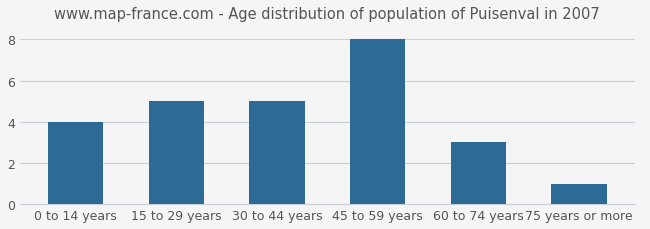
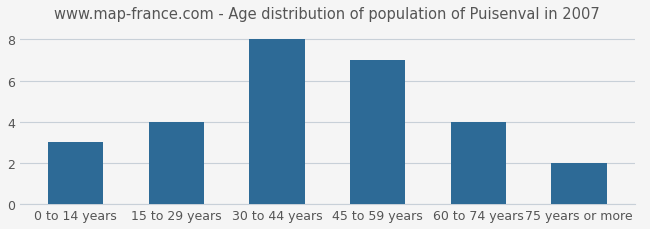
0 to 14 years: 4 -> 3
15 to 29 years: 5 -> 4
30 to 44 years: 5 -> 8
45 to 59 years: 8 -> 7
60 to 74 years: 3 -> 4
75 years or more: 1 -> 2
